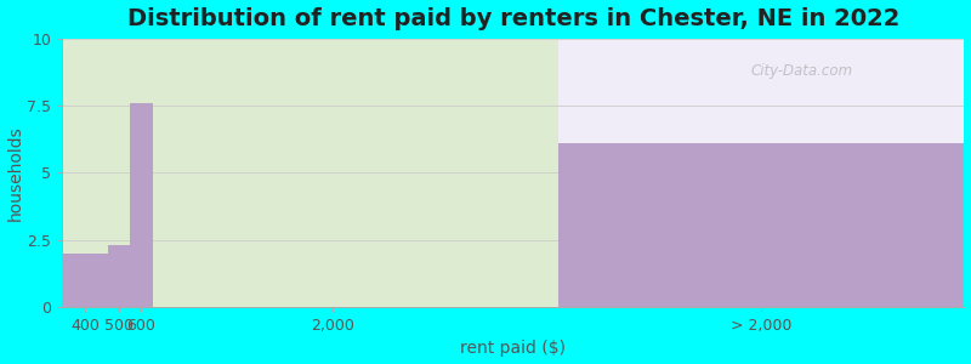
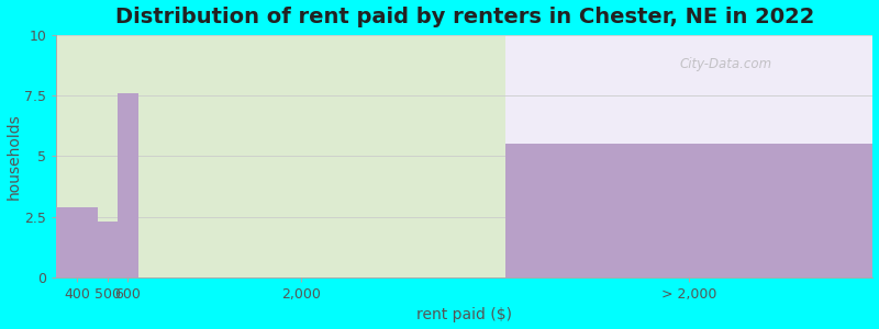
400: 2.0 -> 2.9
> 2,000: 6.1 -> 5.5
